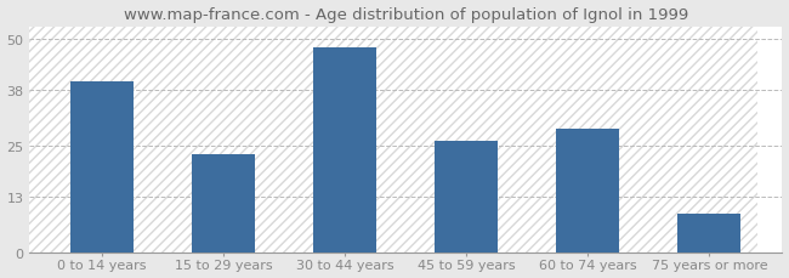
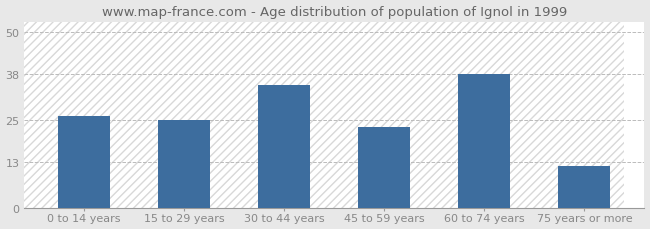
0 to 14 years: 40 -> 26
15 to 29 years: 23 -> 25
30 to 44 years: 48 -> 35
45 to 59 years: 26 -> 23
60 to 74 years: 29 -> 38
75 years or more: 9 -> 12
